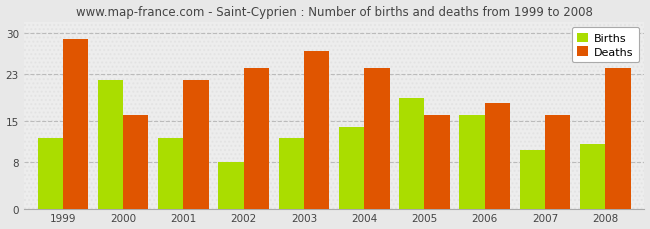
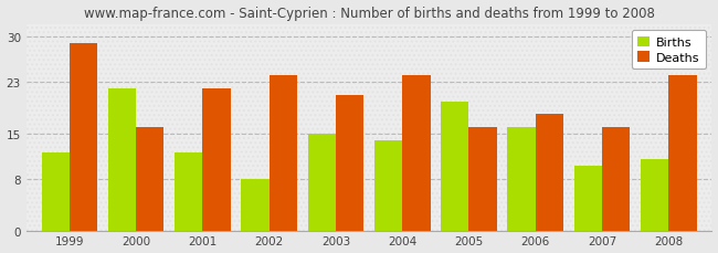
Births/2003: 12 -> 15
Deaths/2003: 27 -> 21
Births/2005: 19 -> 20
